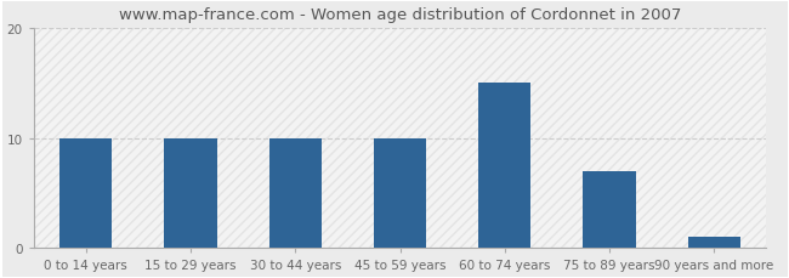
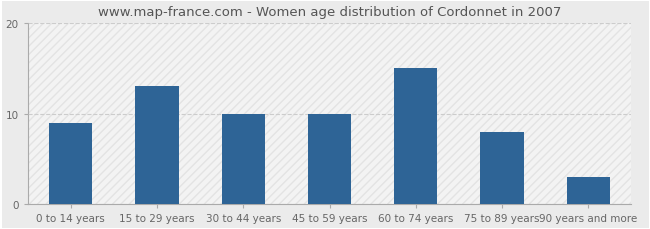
0 to 14 years: 10 -> 9
15 to 29 years: 10 -> 13
75 to 89 years: 7 -> 8
90 years and more: 1 -> 3
